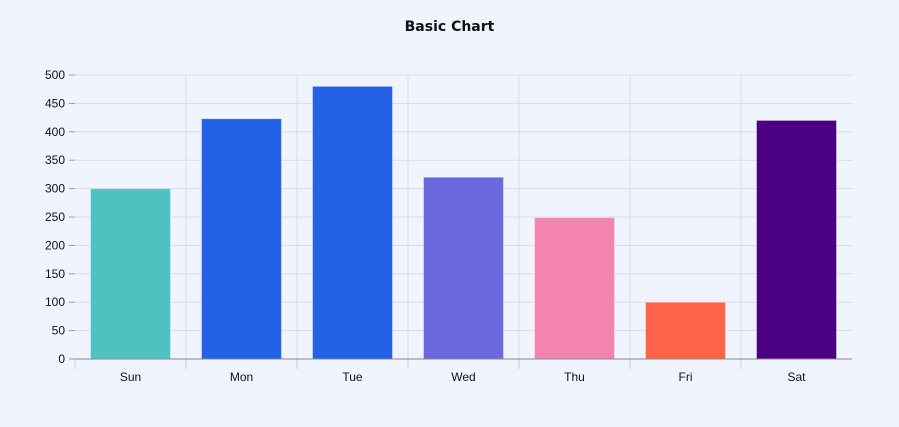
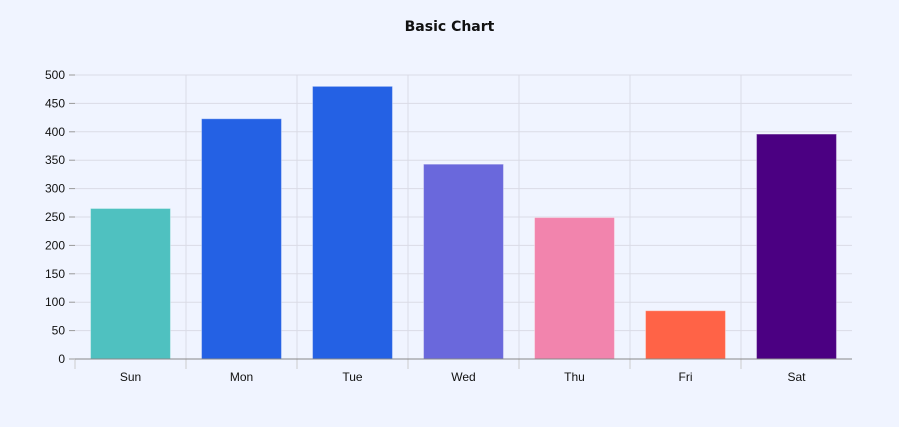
Sun: 300 -> 260
Wed: 320 -> 340
Fri: 100 -> 80
Sat: 420 -> 400
